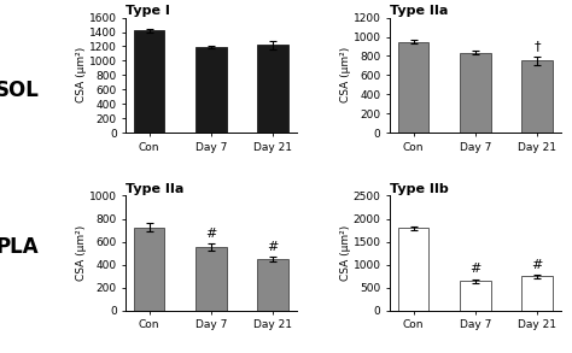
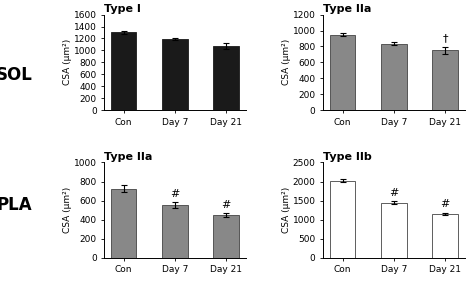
Type I/Con: 1420 -> 1300
Type I/Day 21: 1220 -> 1080
Type IIb/Con: 1800 -> 2020
Type IIb/Day 7: 650 -> 1450
Type IIb/Day 21: 750 -> 1150
